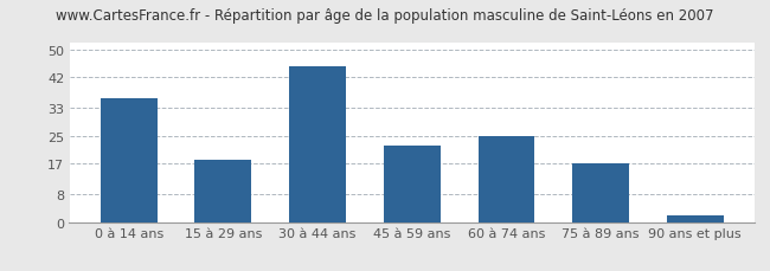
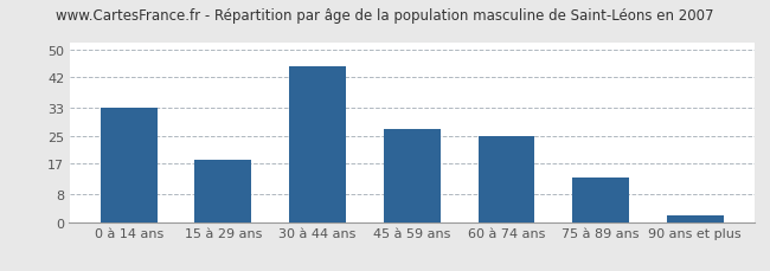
0 à 14 ans: 36 -> 33
45 à 59 ans: 22 -> 27
75 à 89 ans: 17 -> 13
